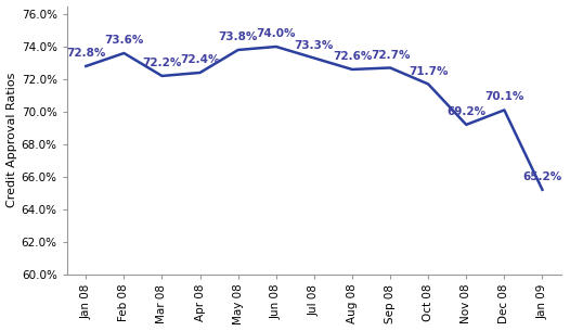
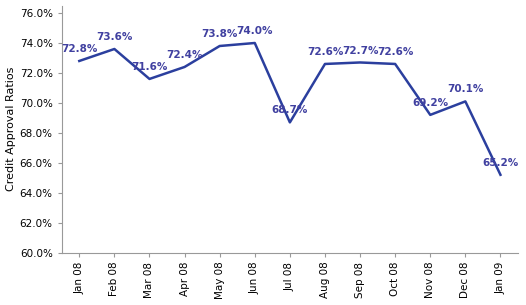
Mar 08: 72.2% -> 71.6%
Jul 08: 73.3% -> 68.7%
Oct 08: 71.7% -> 72.6%
